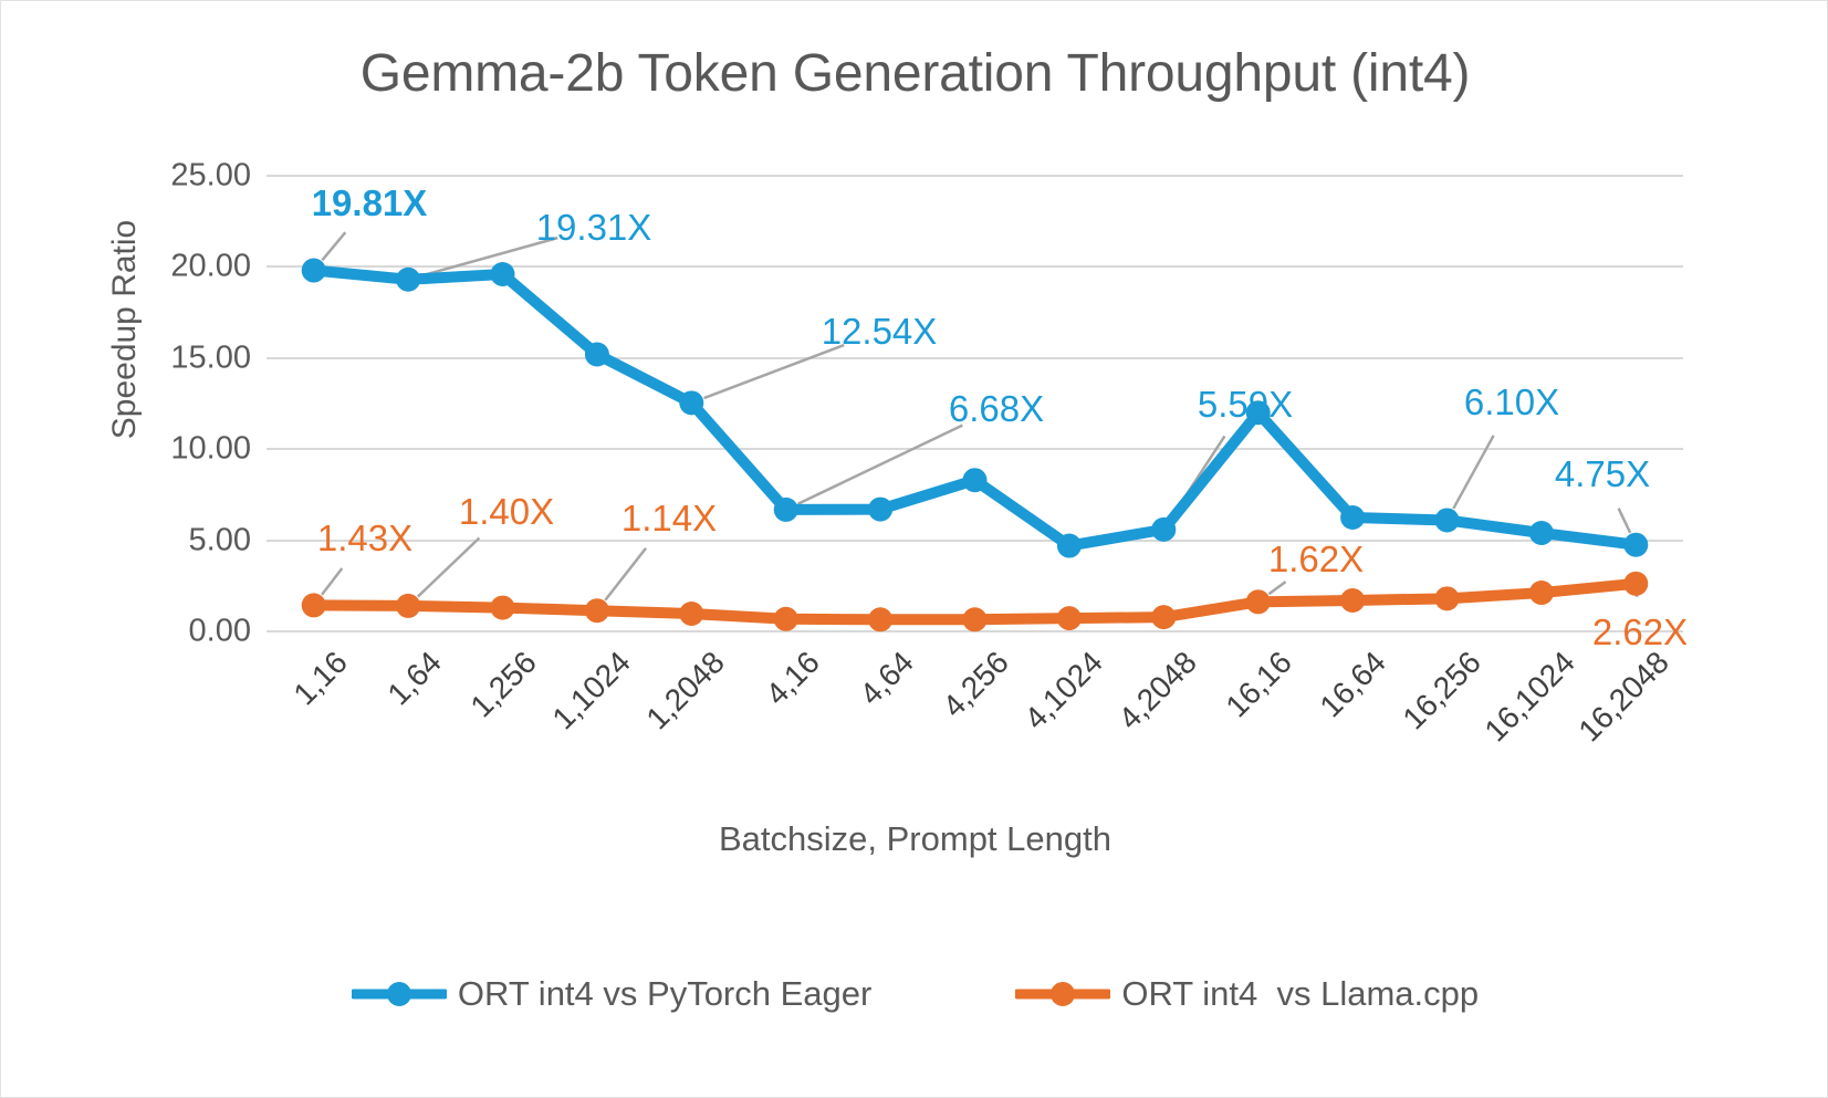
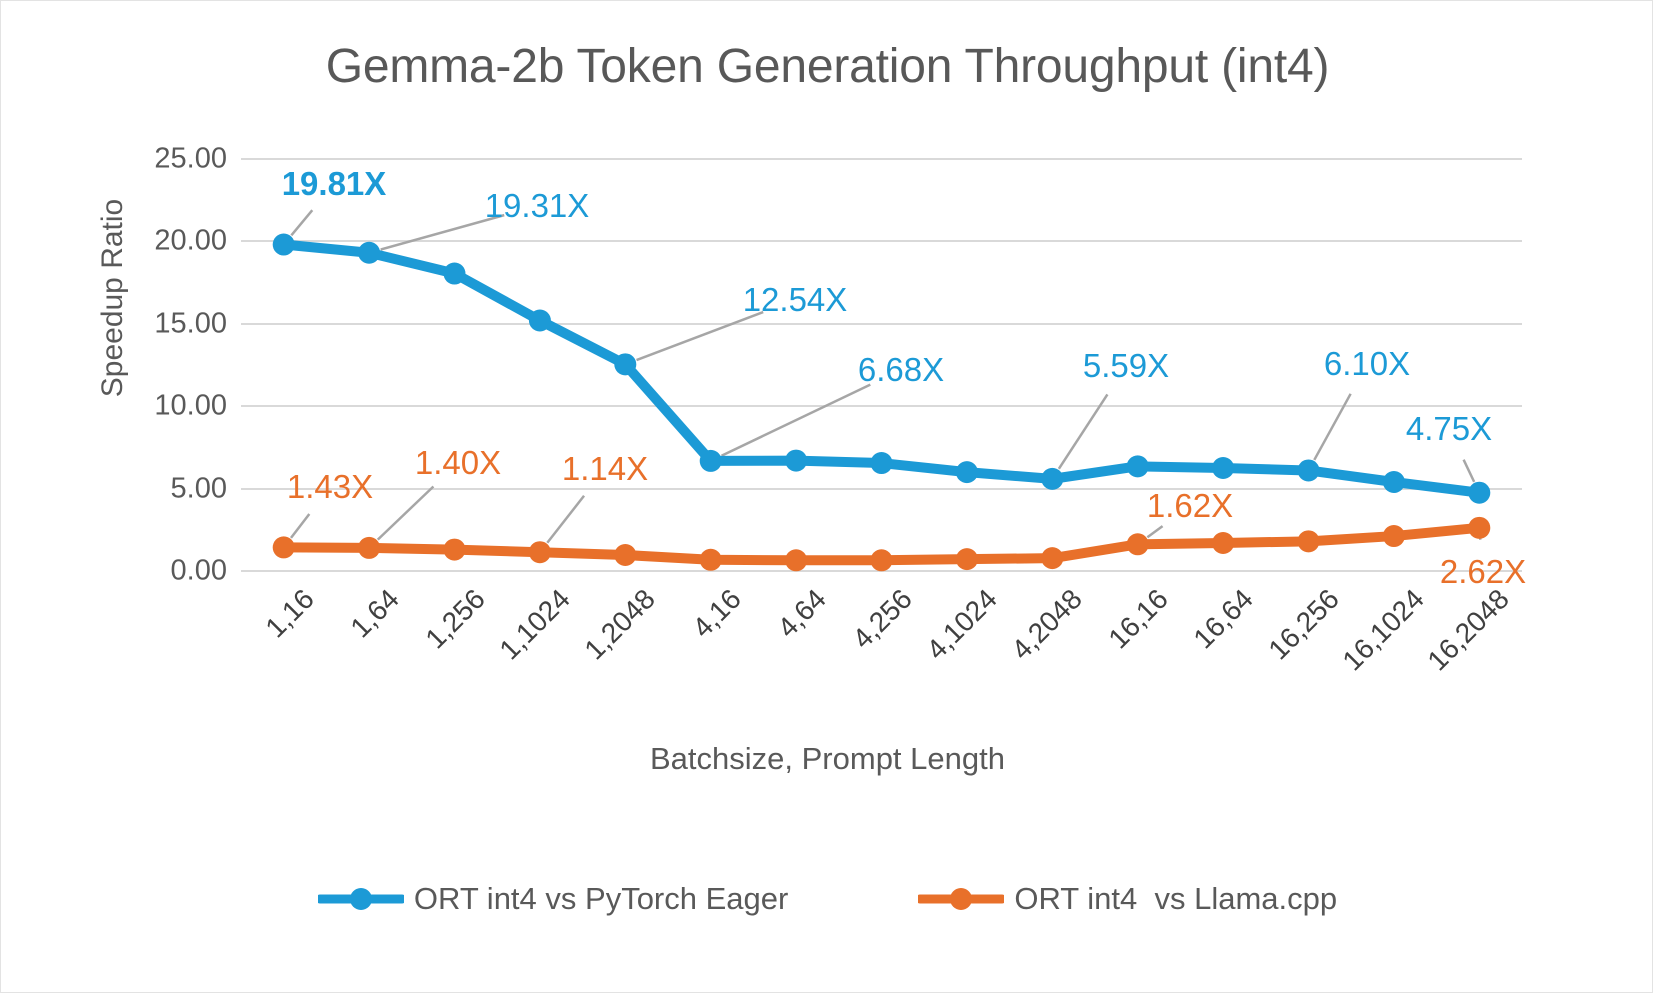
ORT int4 vs PyTorch Eager/1,256: 19.6 -> 18.1
ORT int4 vs PyTorch Eager/4,256: 8.3 -> 6.5
ORT int4 vs PyTorch Eager/4,1024: 4.7 -> 6.0
ORT int4 vs PyTorch Eager/16,16: 12.0 -> 6.3
